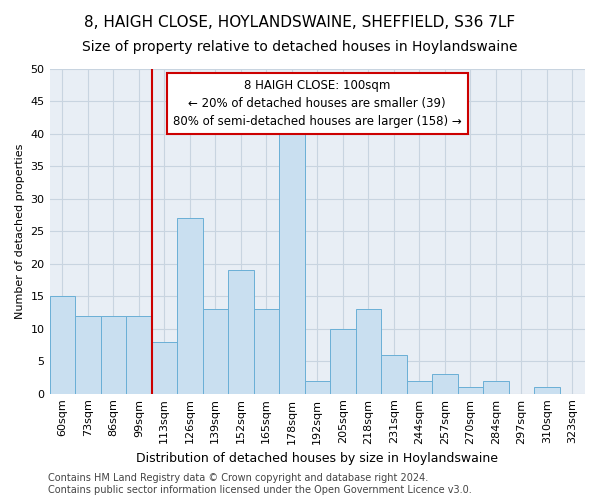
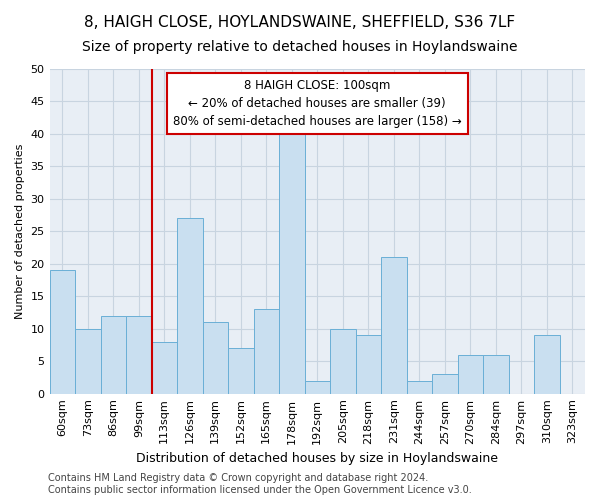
60sqm: 15 -> 19
73sqm: 12 -> 10
139sqm: 13 -> 11
152sqm: 19 -> 7
218sqm: 13 -> 9
231sqm: 6 -> 21
270sqm: 1 -> 6
284sqm: 2 -> 6
310sqm: 1 -> 9
